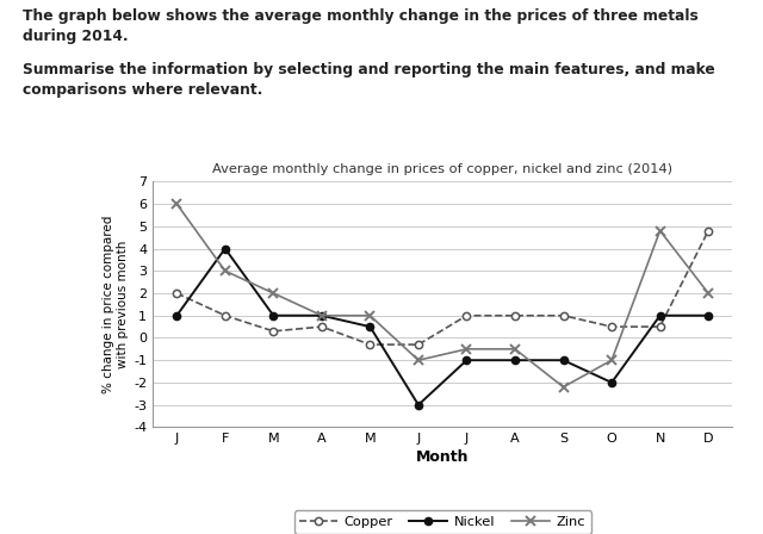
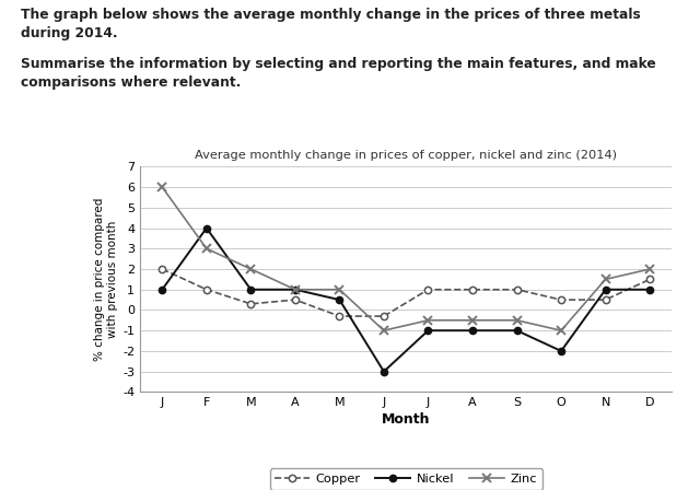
Zinc/S: -2.2 -> -0.5
Zinc/N: 4.8 -> 1.5
Copper/D: 4.8 -> 1.5
